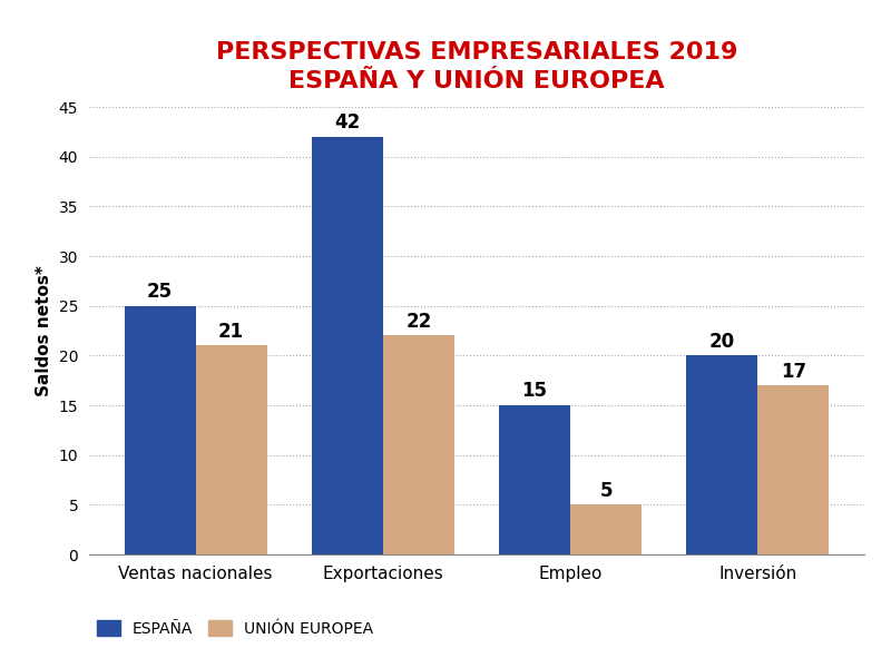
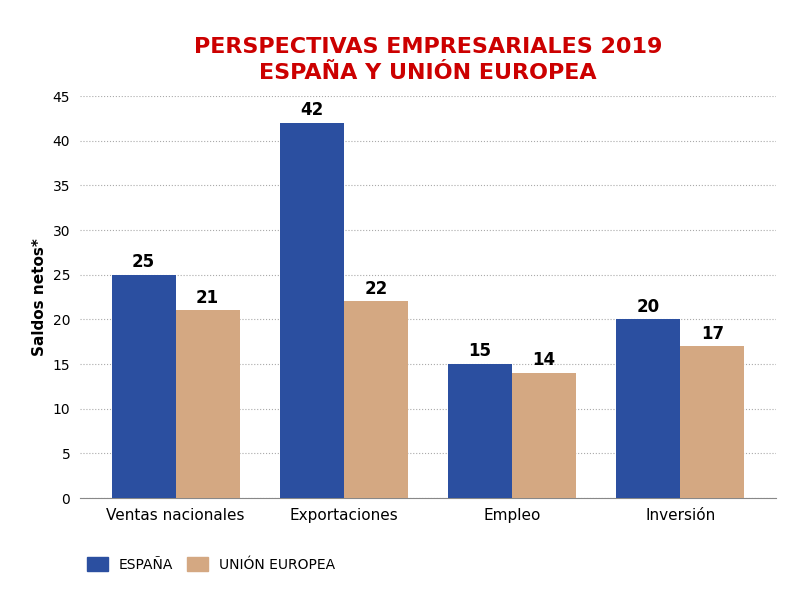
UNIÓN EUROPEA/Empleo: 5 -> 14
